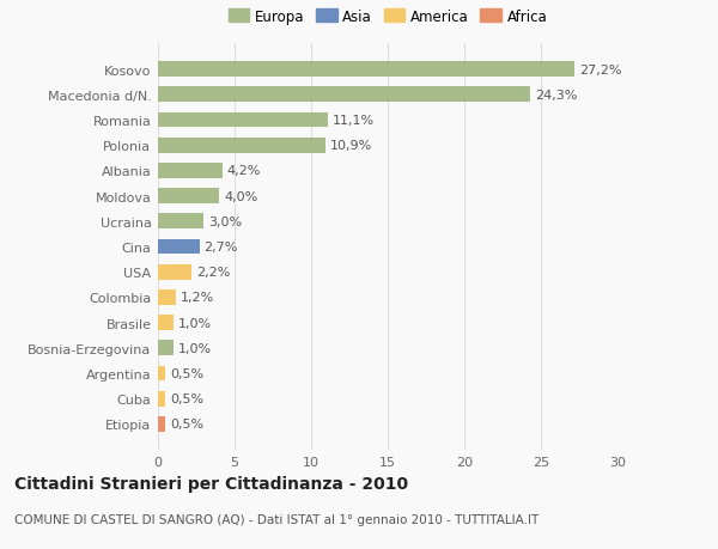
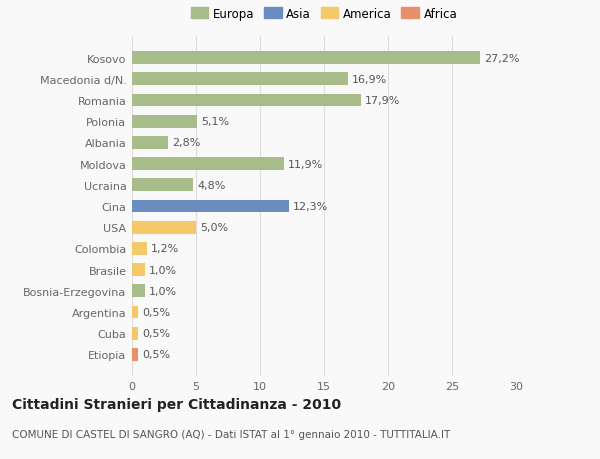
Macedonia d/N.: 24,3% -> 16,9%
Romania: 11,1% -> 17,9%
Polonia: 10,9% -> 5,1%
Albania: 4,2% -> 2,8%
Moldova: 4,0% -> 11,9%
Ucraina: 3,0% -> 4,8%
Cina: 2,7% -> 12,3%
USA: 2,2% -> 5,0%
